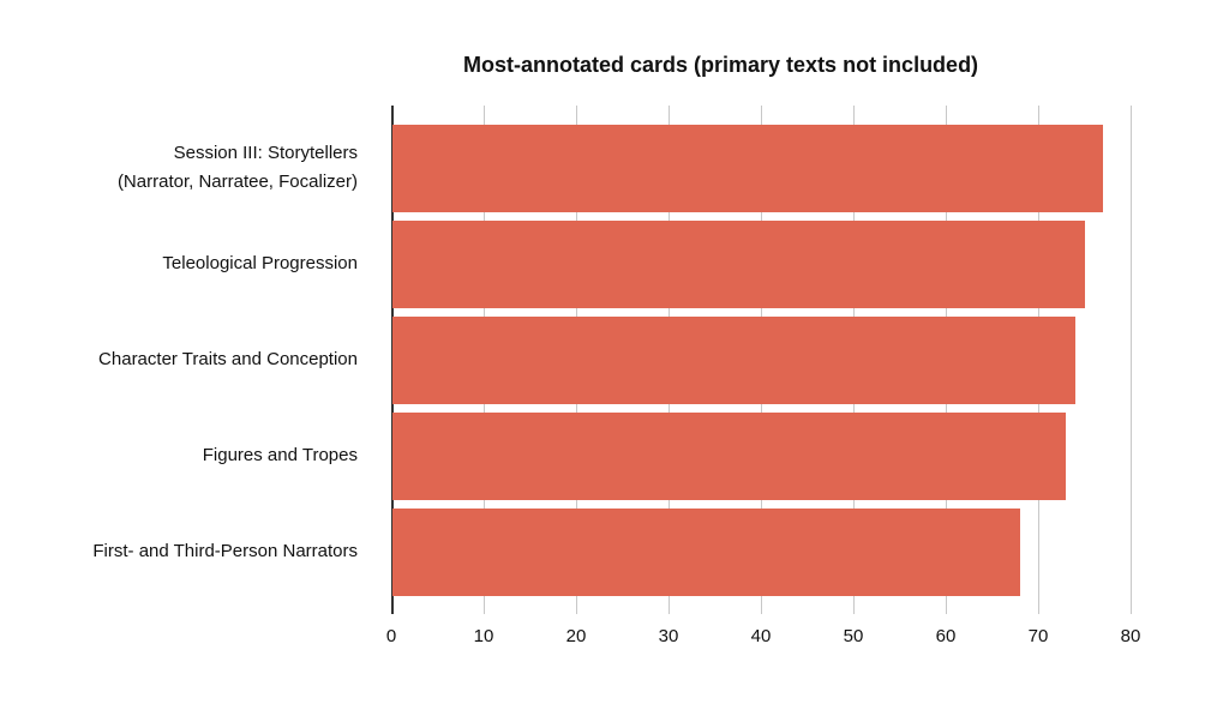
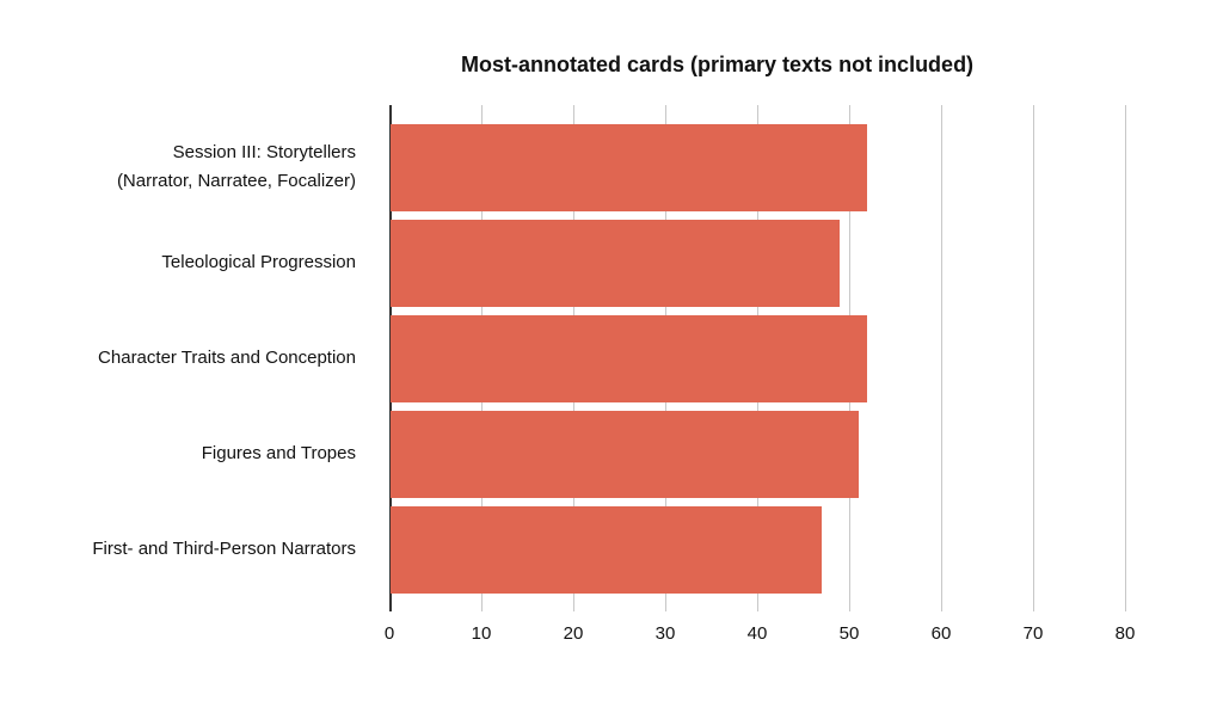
Session III: Storytellers (Narrator, Narratee, Focalizer): 77 -> 52
Teleological Progression: 75 -> 49
Character Traits and Conception: 74 -> 52
Figures and Tropes: 73 -> 51
First- and Third-Person Narrators: 68 -> 47
